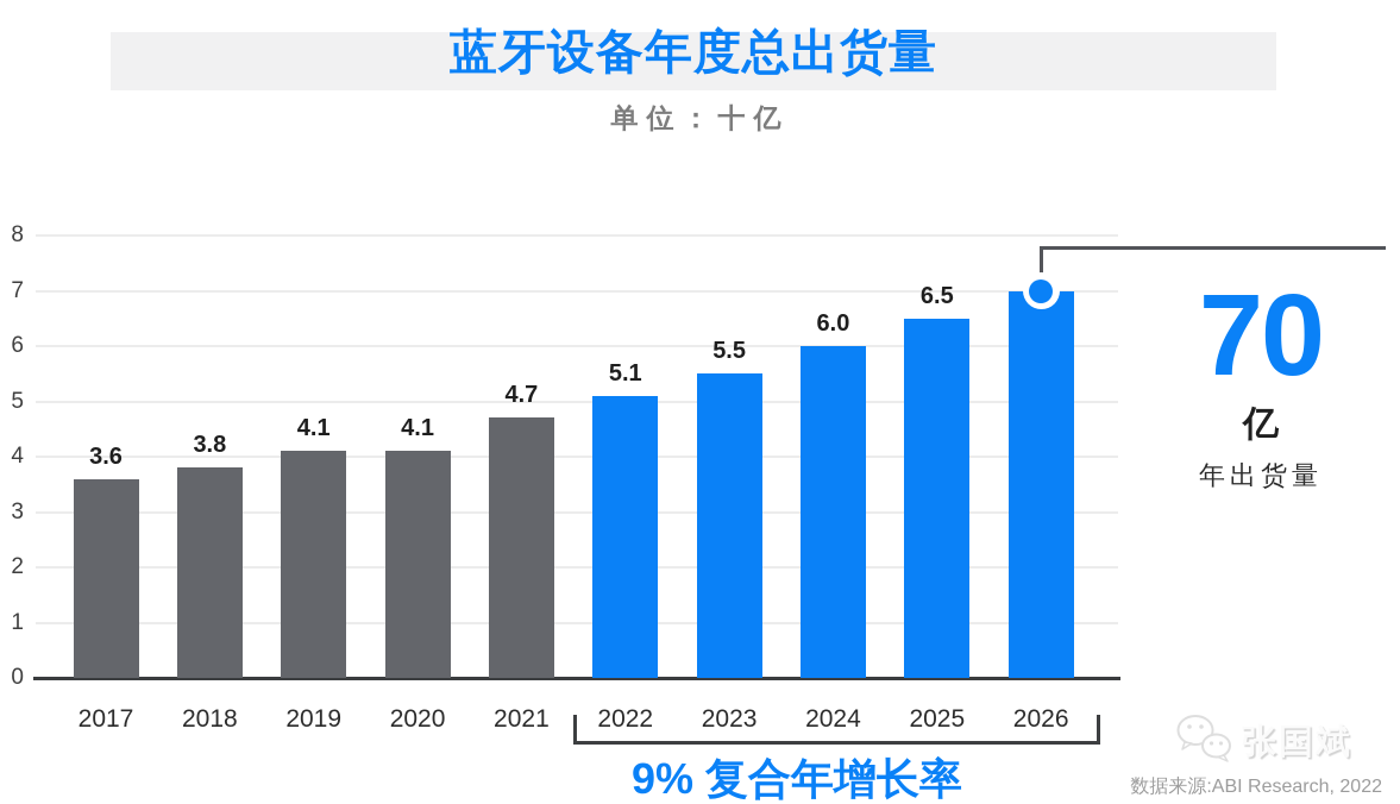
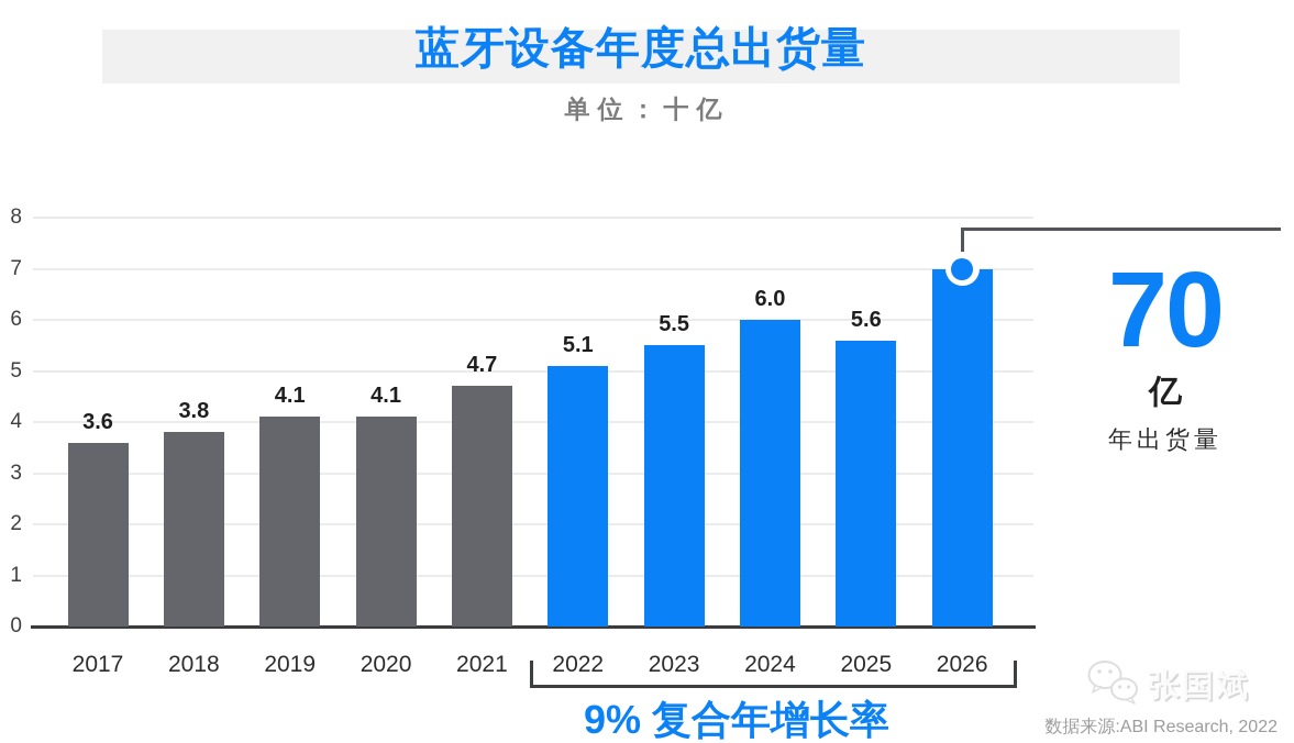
2025: 6.5 -> 5.6
